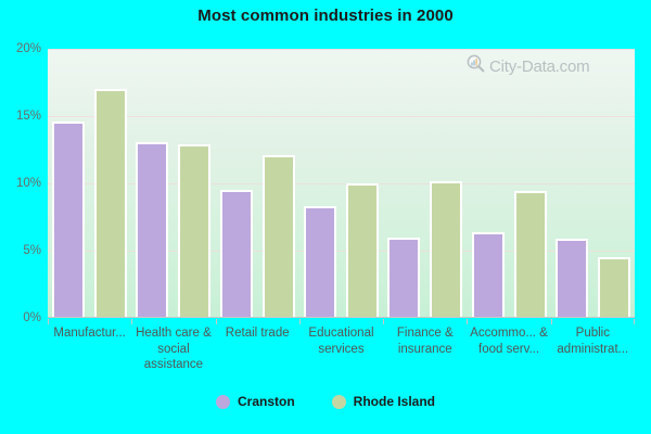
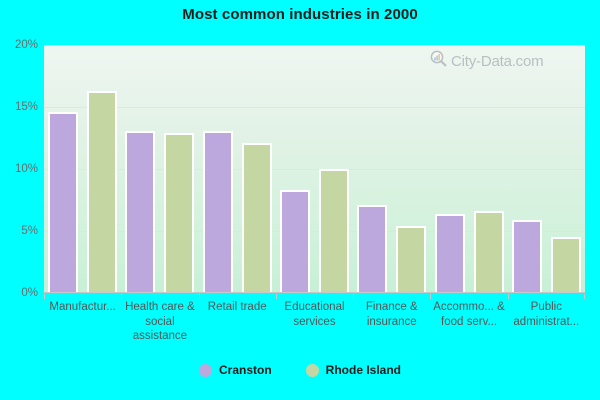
Rhode Island/Manufactur...: 17.0% -> 16.3%
Cranston/Retail trade: 9.5% -> 13.1%
Cranston/Finance & insurance: 6.0% -> 7.1%
Rhode Island/Finance & insurance: 10.2% -> 5.4%
Rhode Island/Accommo... & food serv...: 9.4% -> 6.6%
